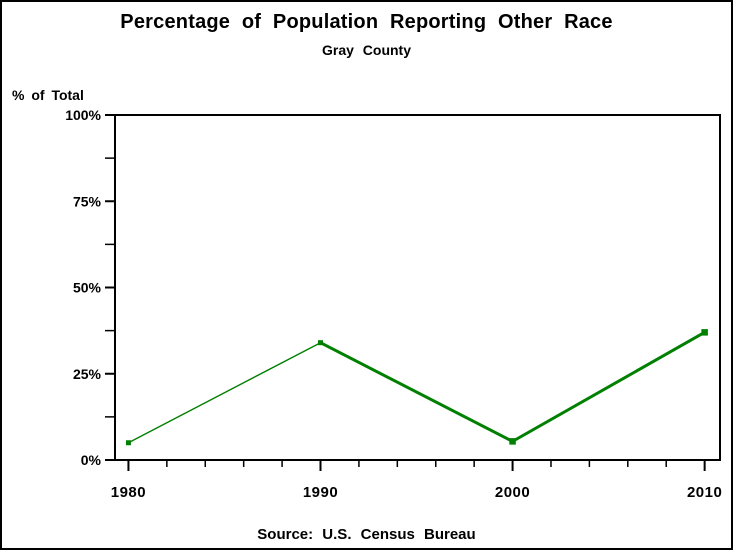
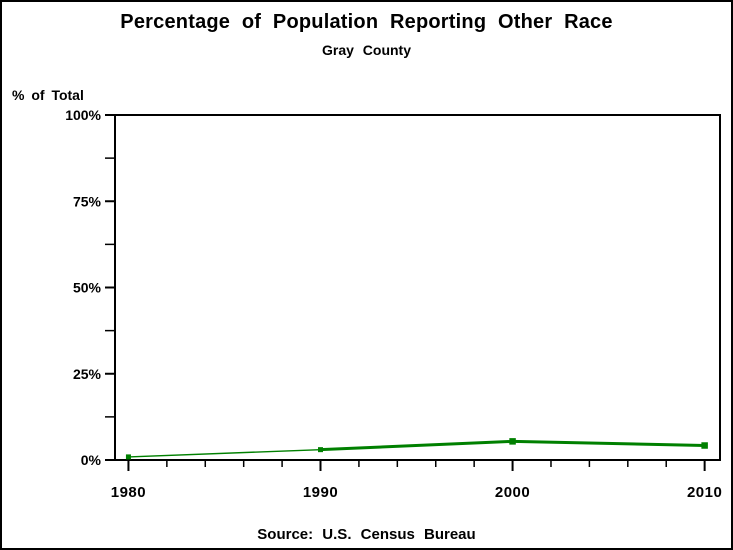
1980: 5% -> 1%
1990: 34% -> 3%
2010: 37% -> 4%
